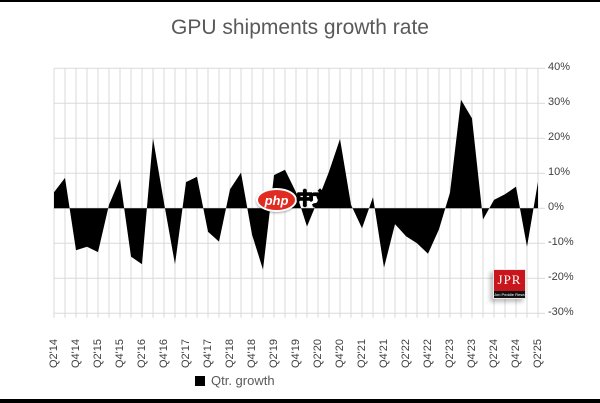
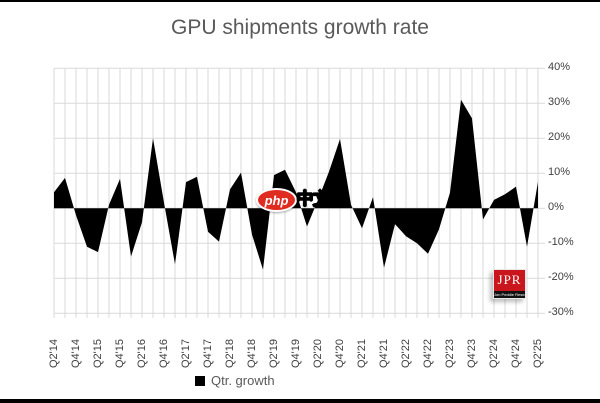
Q4'14: -12% -> -2%
Q2'16: -16% -> -4%
